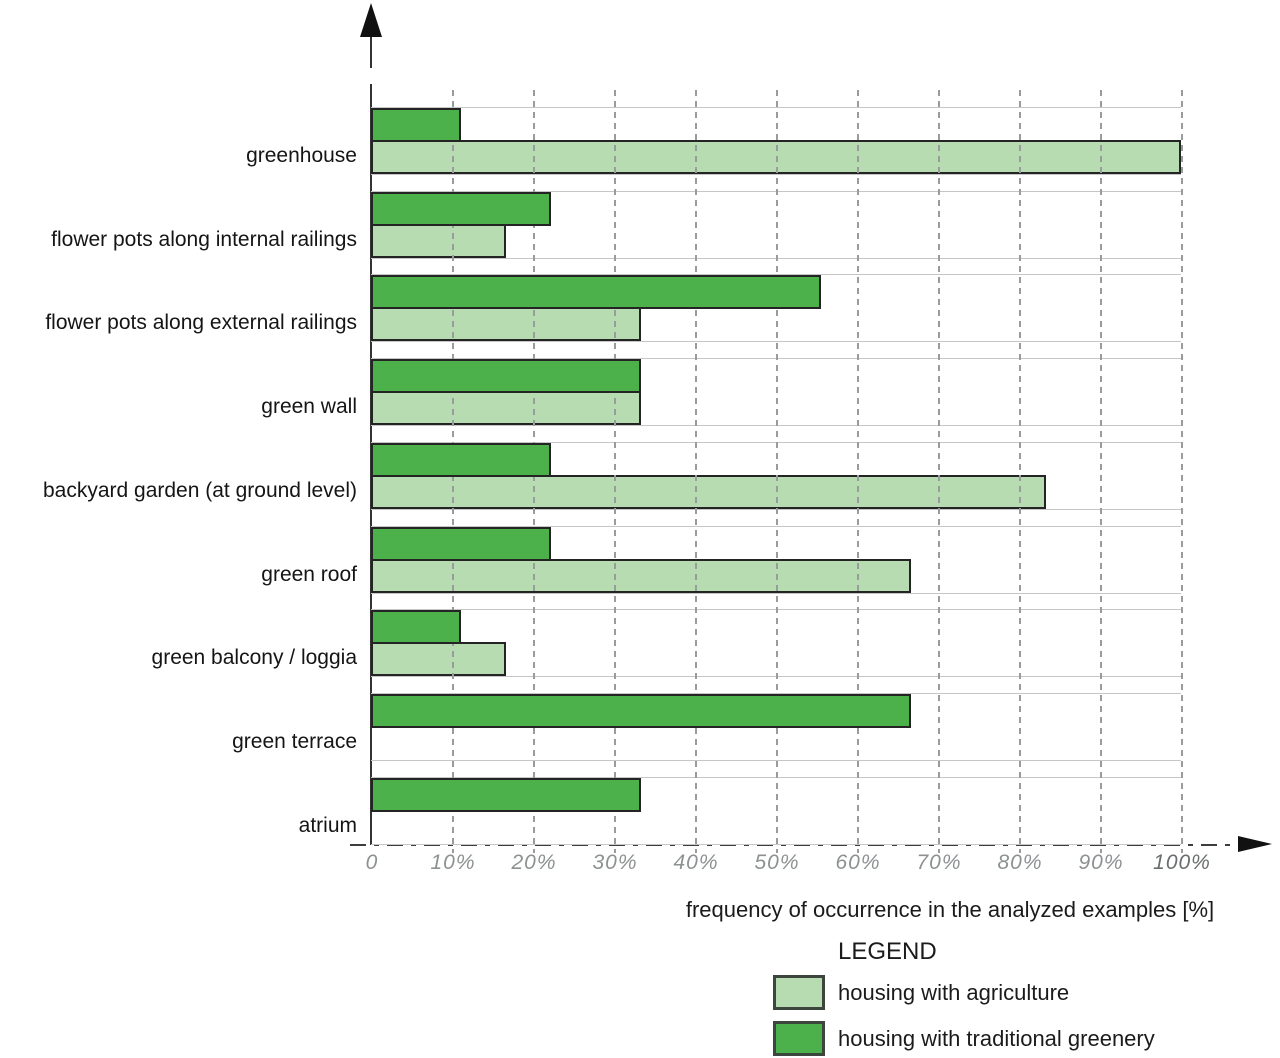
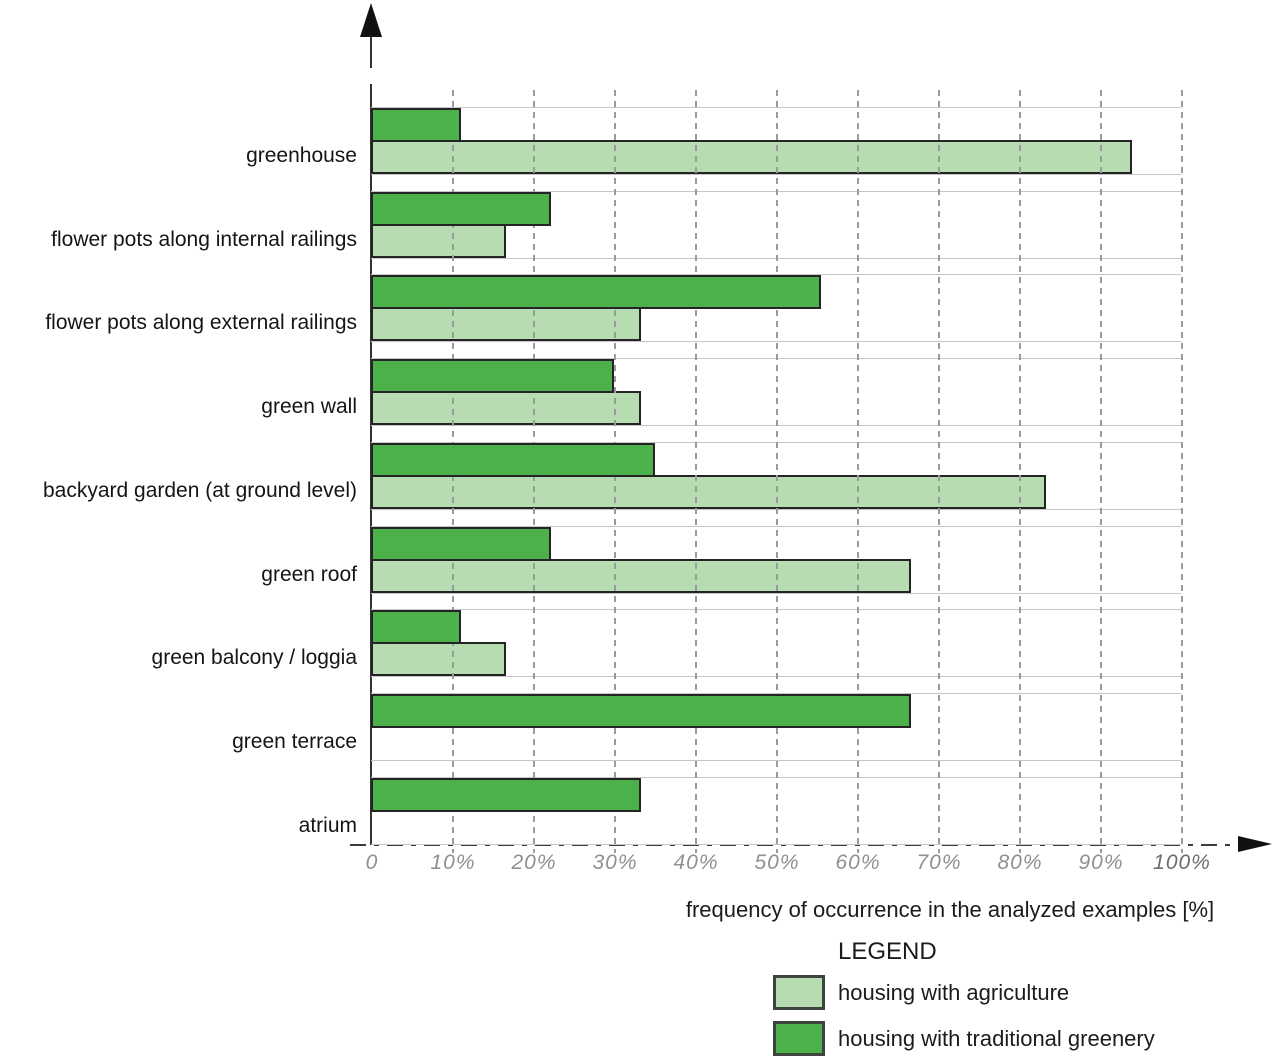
housing with agriculture/greenhouse: 100% -> 94%
housing with traditional greenery/green wall: 33% -> 30%
housing with traditional greenery/backyard garden (at ground level): 22% -> 35%
